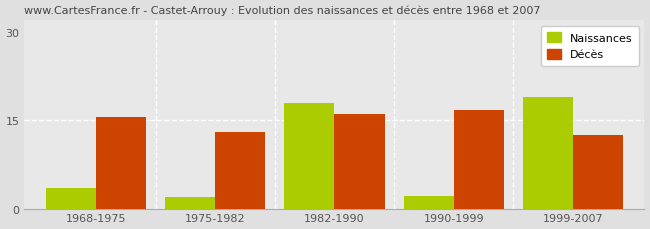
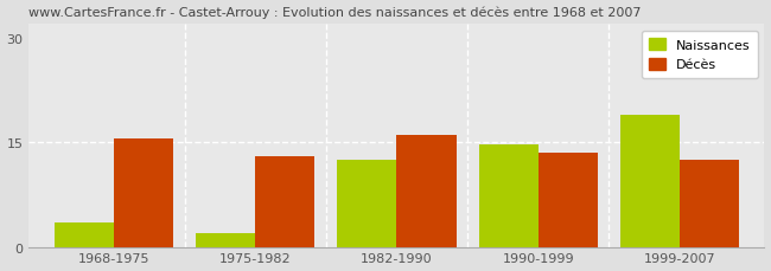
Naissances/1982-1990: 18.0 -> 12.5
Naissances/1990-1999: 2.2 -> 14.7
Décès/1990-1999: 16.8 -> 13.5
